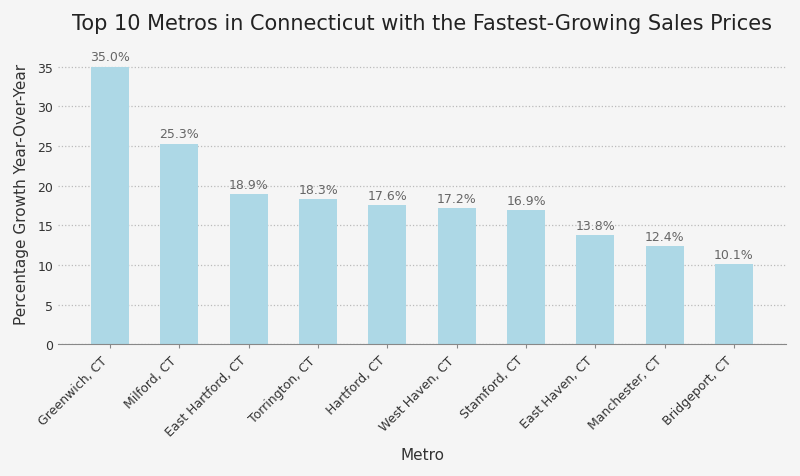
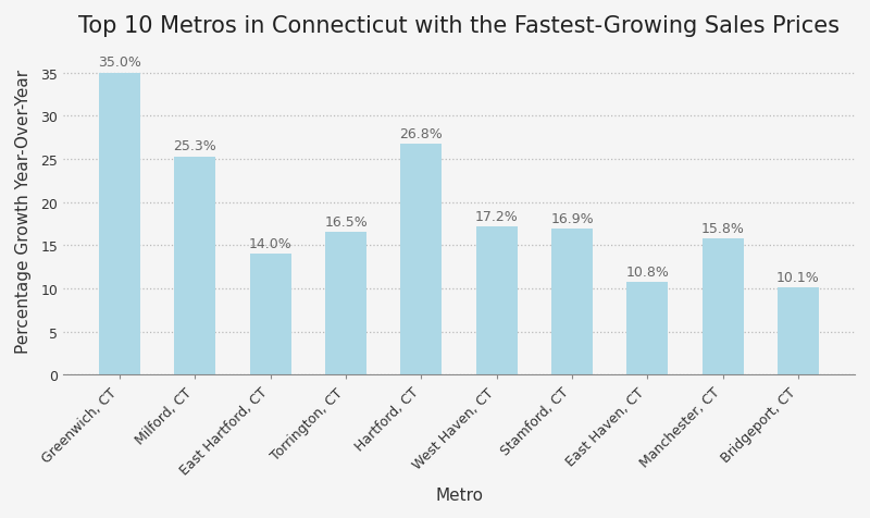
East Hartford, CT: 18.9% -> 14.0%
Torrington, CT: 18.3% -> 16.5%
Hartford, CT: 17.6% -> 26.8%
East Haven, CT: 13.8% -> 10.8%
Manchester, CT: 12.4% -> 15.8%
